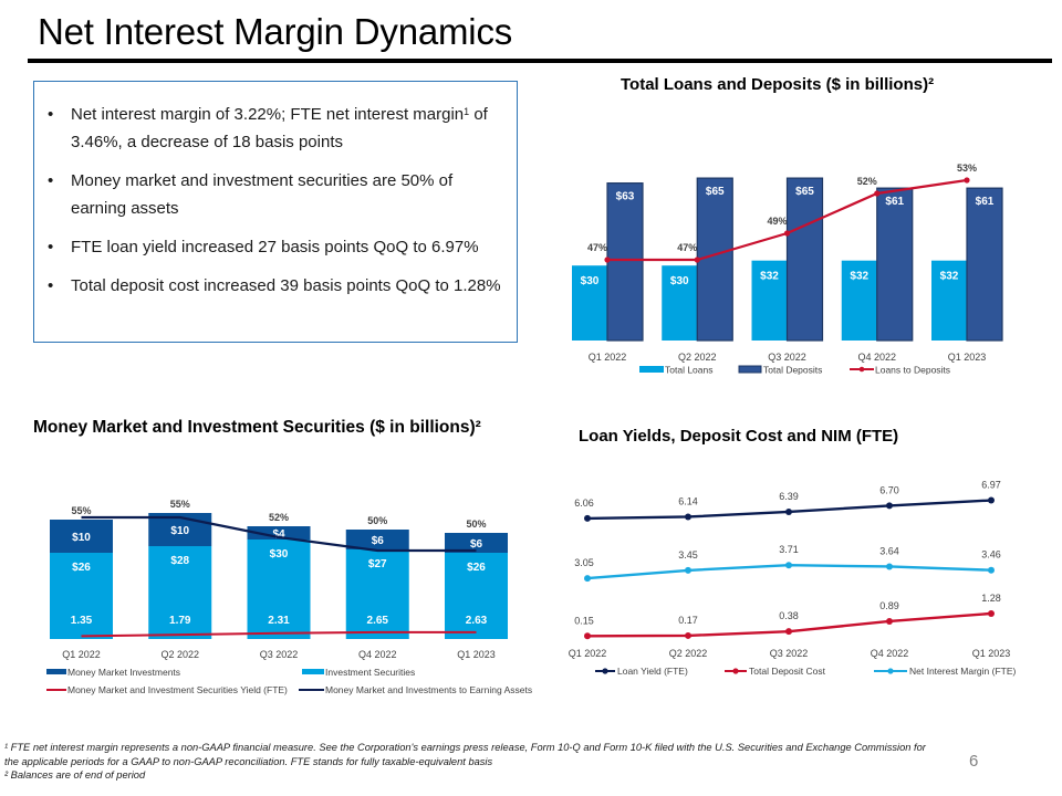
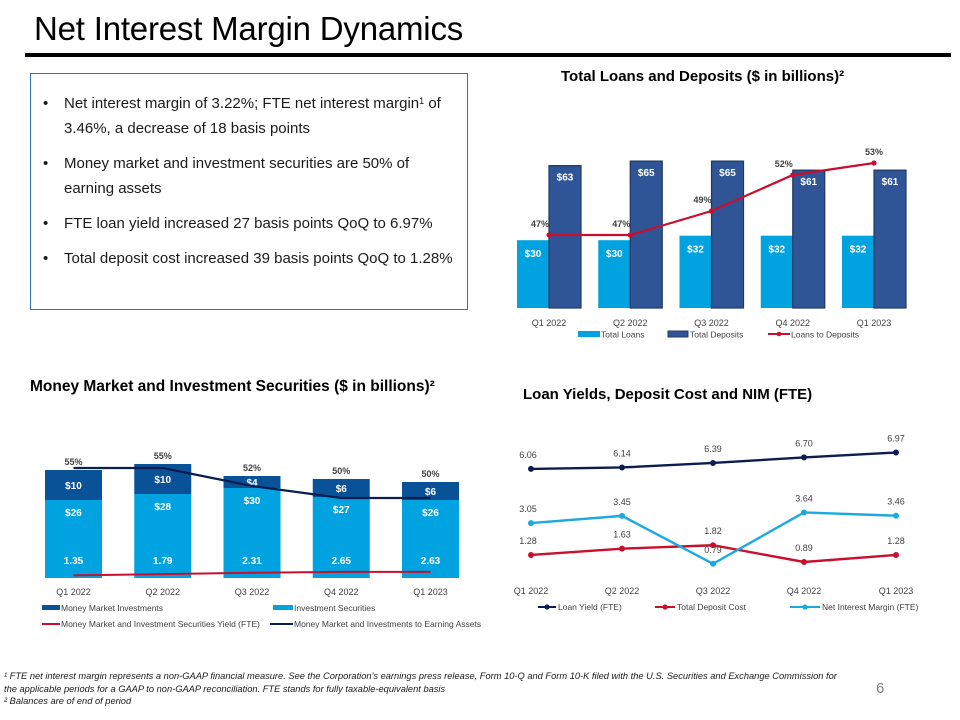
Loan Yields, Deposit Cost and NIM (FTE)/Total Deposit Cost/Q1 2022: 0.15 -> 1.28
Loan Yields, Deposit Cost and NIM (FTE)/Total Deposit Cost/Q2 2022: 0.17 -> 1.63
Loan Yields, Deposit Cost and NIM (FTE)/Total Deposit Cost/Q3 2022: 0.38 -> 1.82
Loan Yields, Deposit Cost and NIM (FTE)/Net Interest Margin (FTE)/Q3 2022: 3.71 -> 0.79
